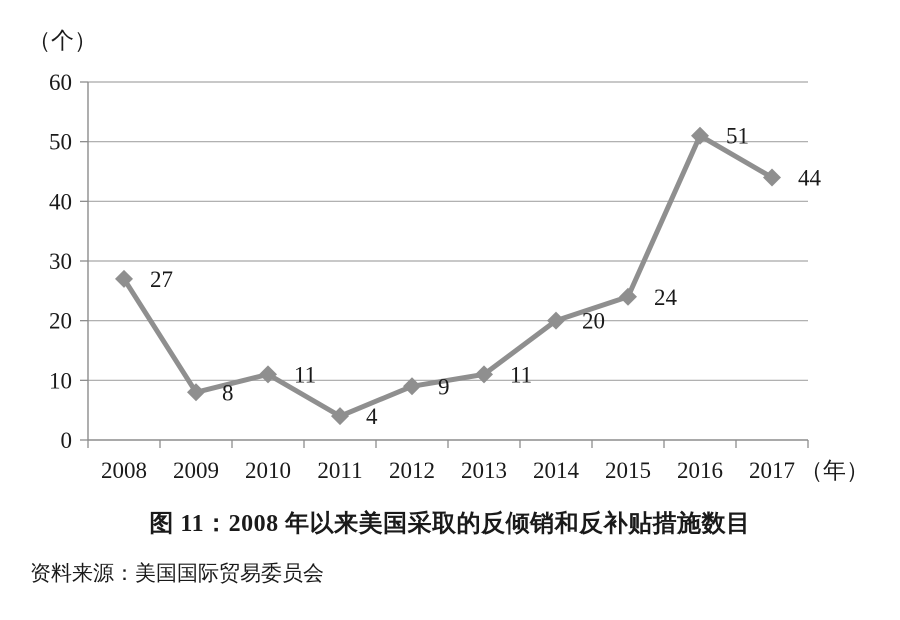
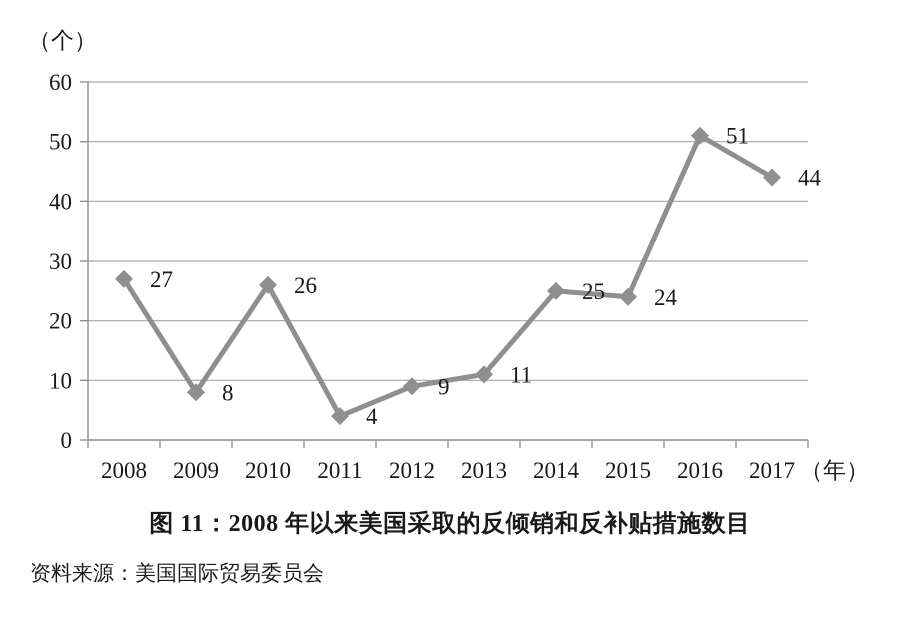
2010: 11 -> 26
2014: 20 -> 25
